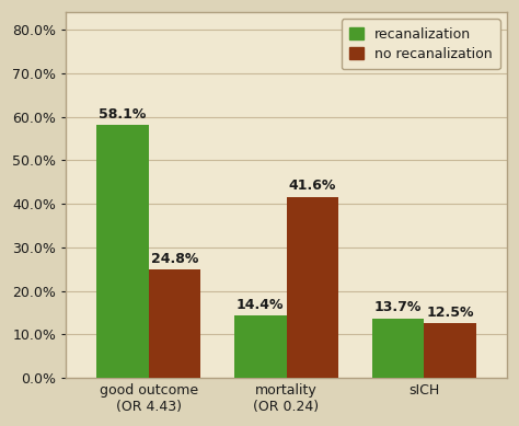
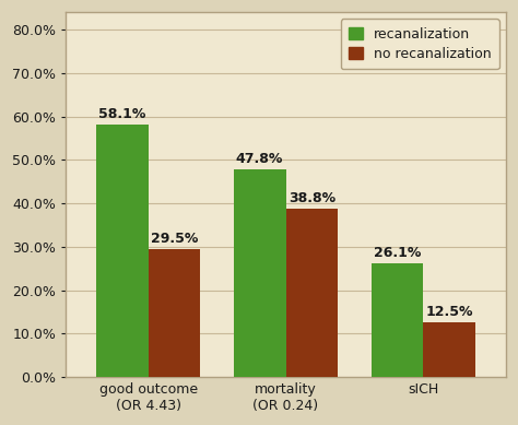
no recanalization/good outcome (OR 4.43): 24.8% -> 29.5%
recanalization/mortality (OR 0.24): 14.4% -> 47.8%
no recanalization/mortality (OR 0.24): 41.6% -> 38.8%
recanalization/sICH: 13.7% -> 26.1%
